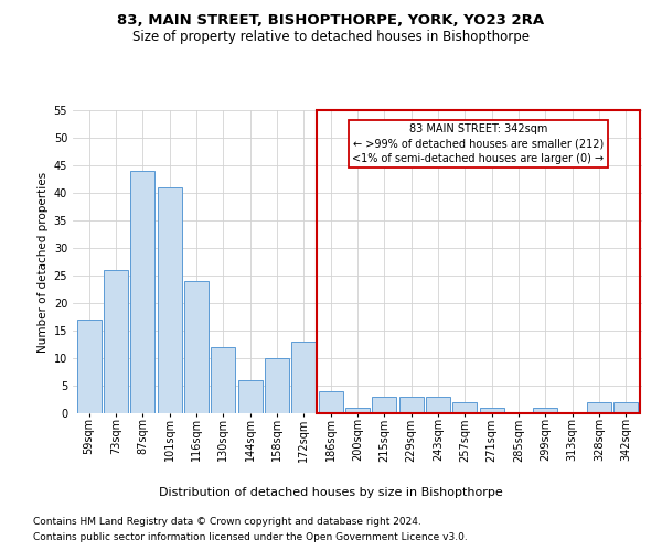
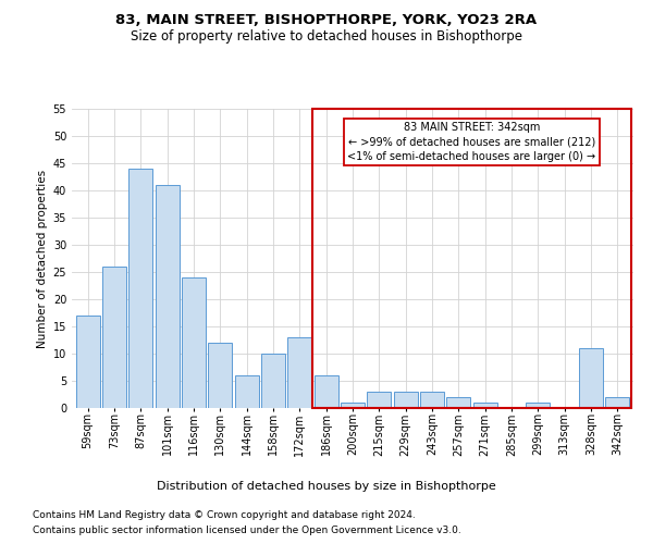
186sqm: 4 -> 6
328sqm: 2 -> 11
